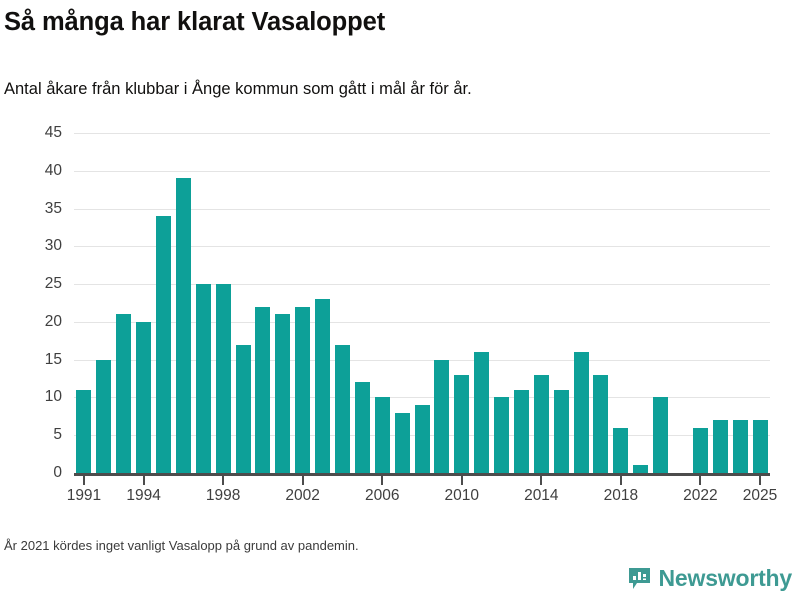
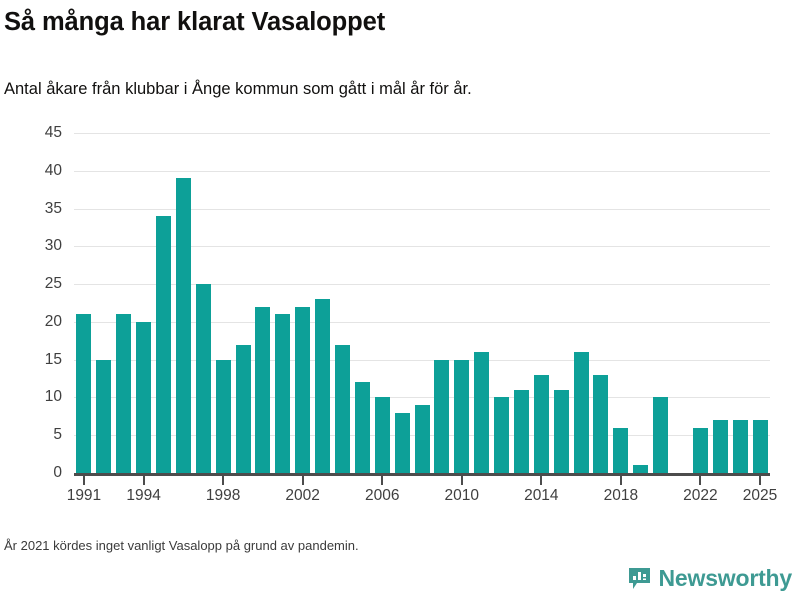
1991: 11 -> 21
1998: 25 -> 15
2010: 13 -> 15
